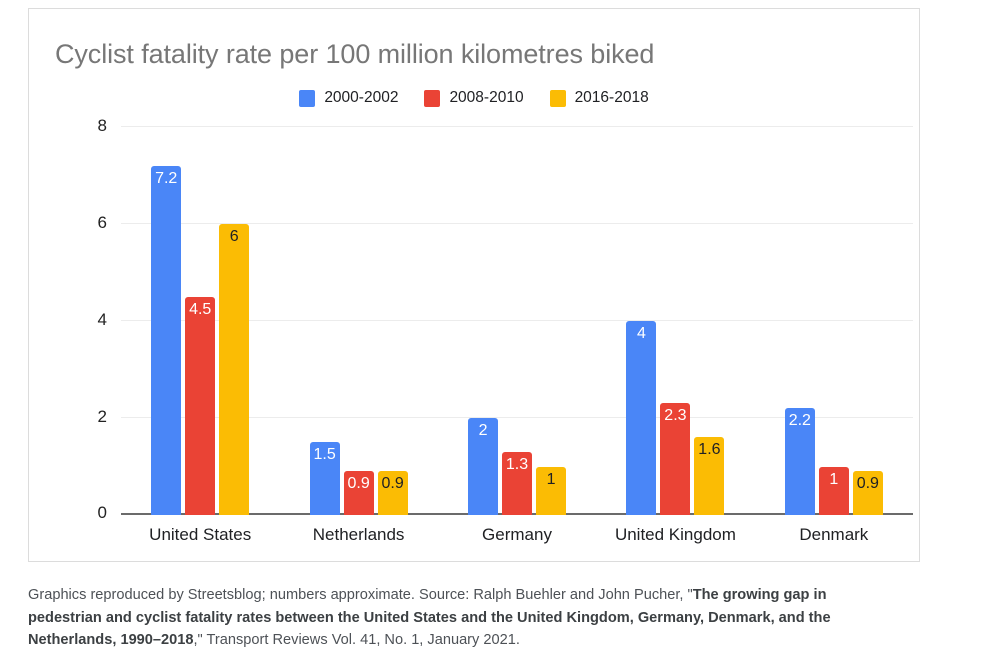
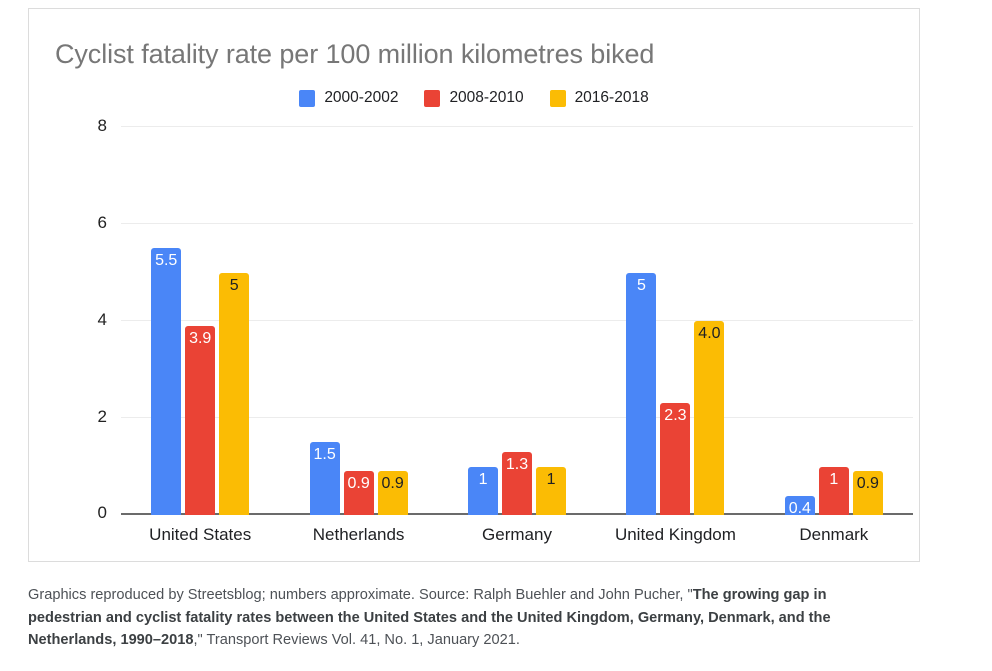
2000-2002/United States: 7.2 -> 5.5
2008-2010/United States: 4.5 -> 3.9
2016-2018/United States: 6 -> 5
2000-2002/Germany: 2 -> 1
2000-2002/United Kingdom: 4 -> 5
2016-2018/United Kingdom: 1.6 -> 4.0
2000-2002/Denmark: 2.2 -> 0.4
